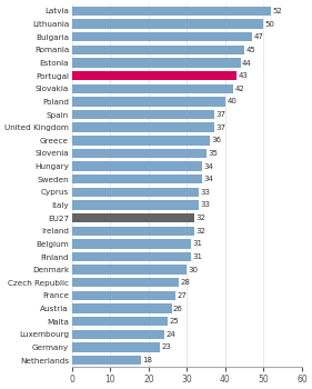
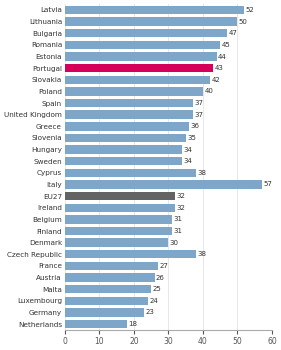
Cyprus: 33 -> 38
Italy: 33 -> 57
Czech Republic: 28 -> 38
